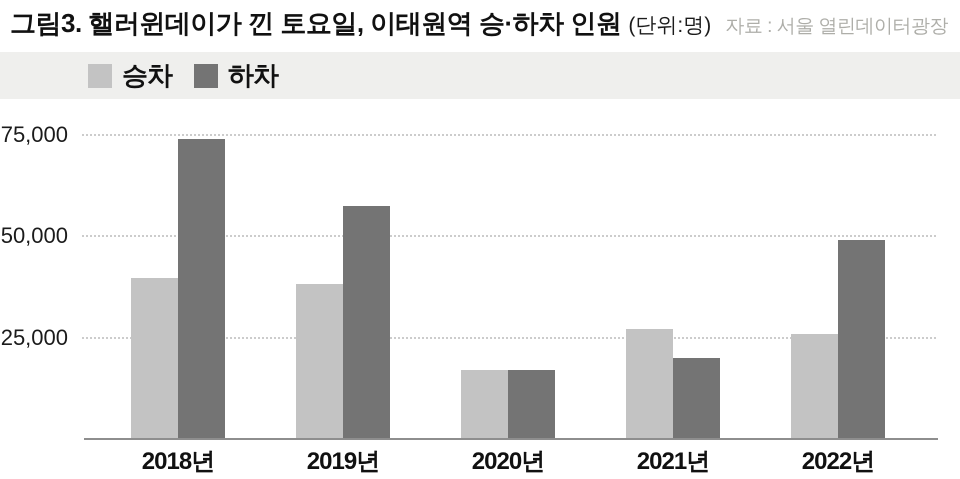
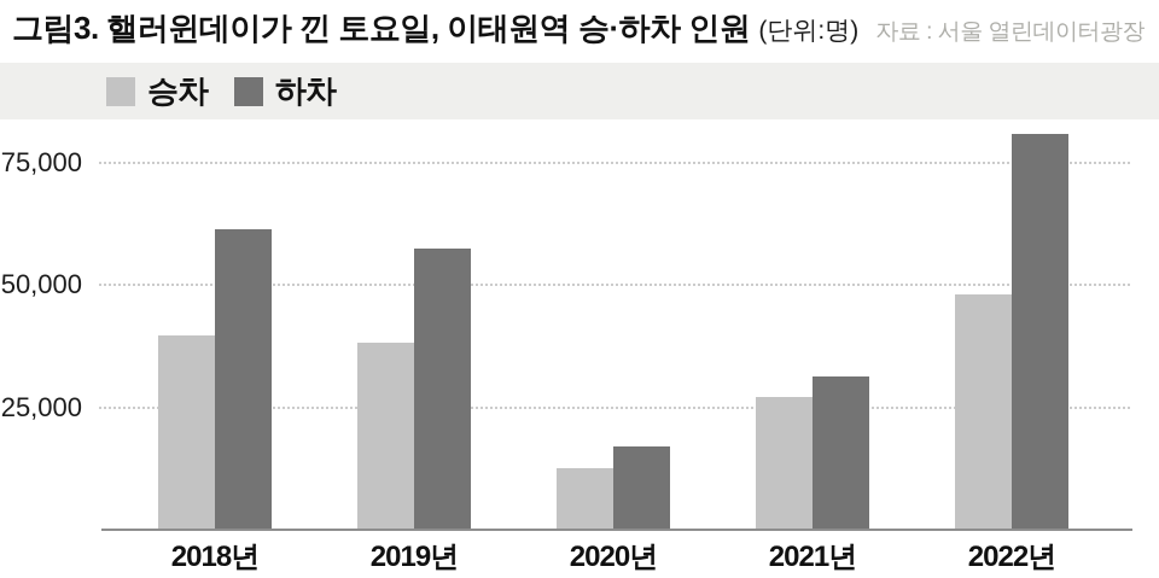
하차/2018년: 74000 -> 61000
승차/2020년: 17000 -> 13000
하차/2021년: 20000 -> 31000
승차/2022년: 26000 -> 48000
하차/2022년: 49000 -> 81000
